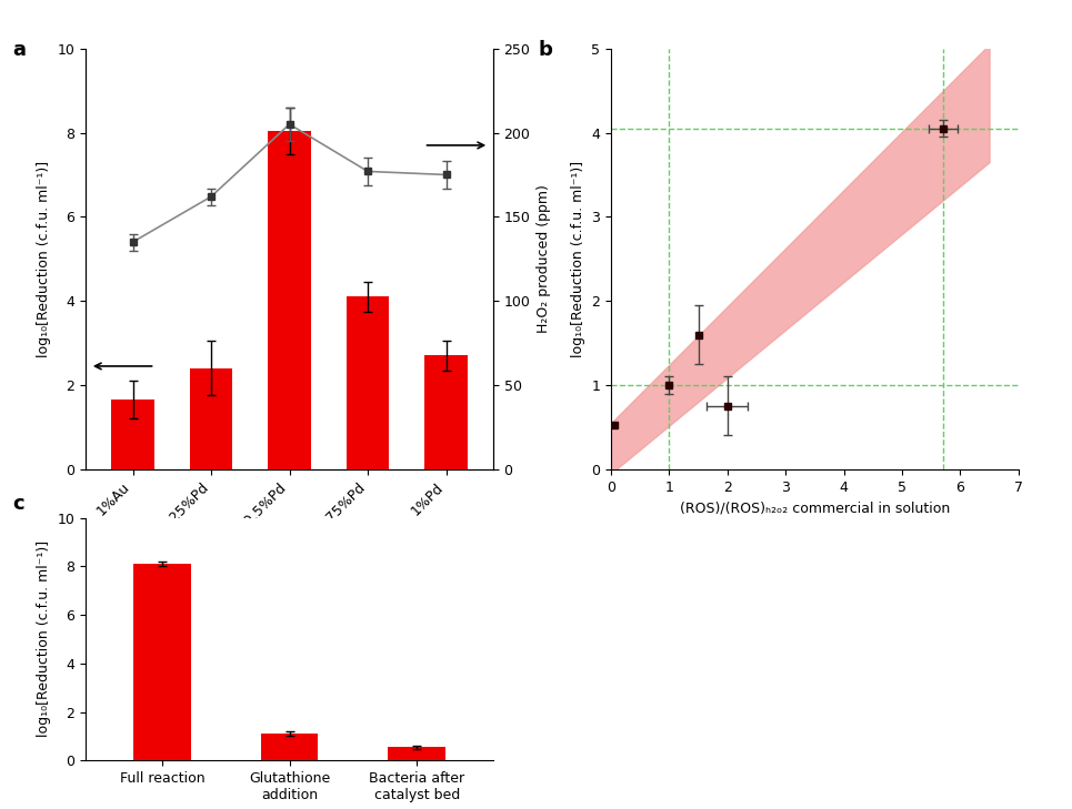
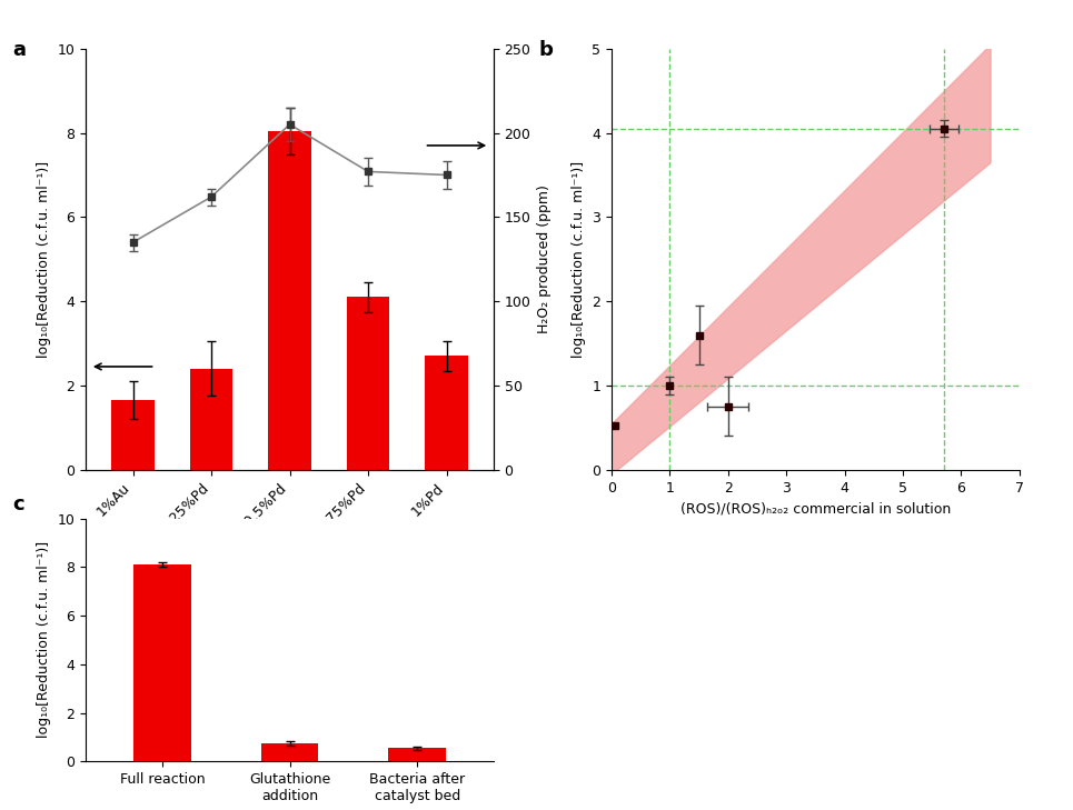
Glutathione addition: 1.10 -> 0.75
